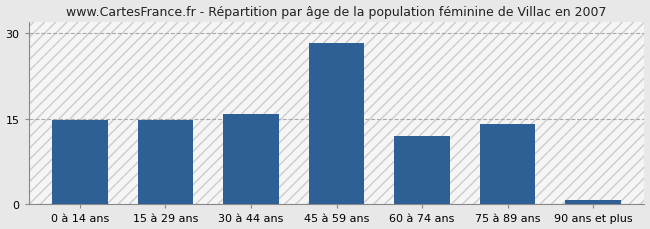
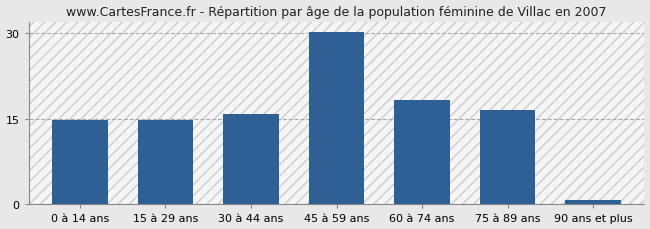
45 à 59 ans: 28.2 -> 30.1
60 à 74 ans: 12.0 -> 18.3
75 à 89 ans: 14.0 -> 16.5
